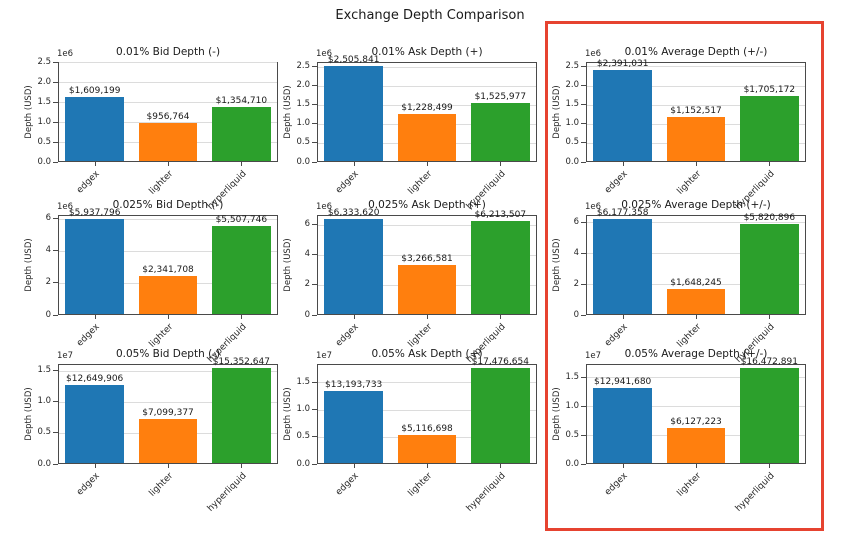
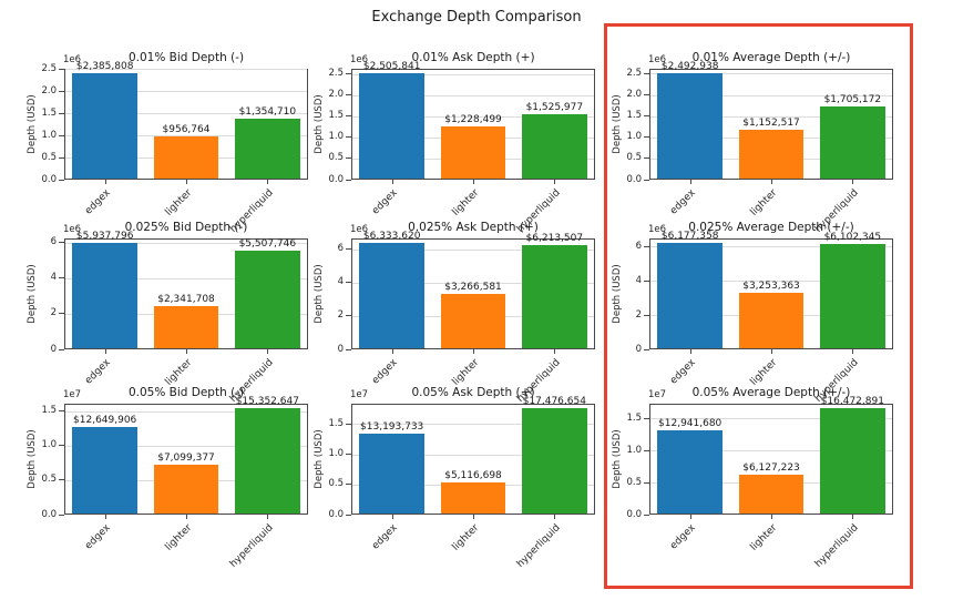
0.01% Bid Depth (-)/edgex: $1,609,199 -> $2,385,808
0.01% Average Depth (+/-)/edgex: $2,391,031 -> $2,492,938
0.025% Average Depth (+/-)/lighter: $1,648,245 -> $3,253,363
0.025% Average Depth (+/-)/hyperliquid: $5,820,896 -> $6,102,345
